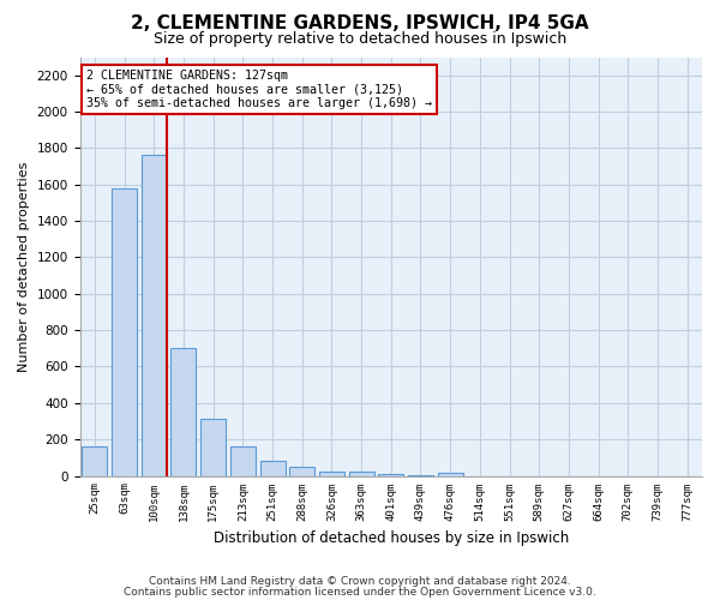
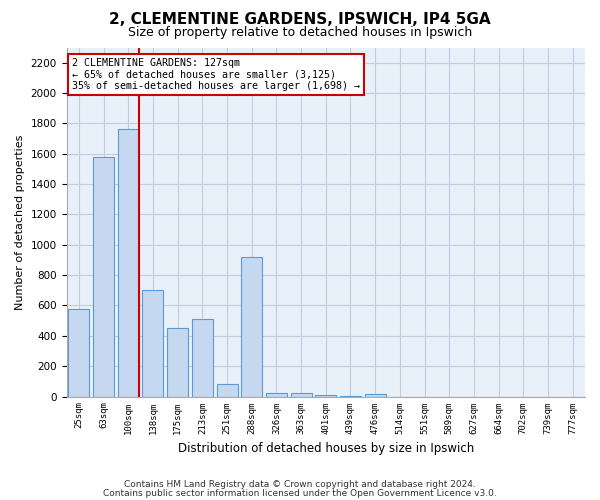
25sqm: 160 -> 580
175sqm: 320 -> 450
213sqm: 160 -> 510
288sqm: 50 -> 920
